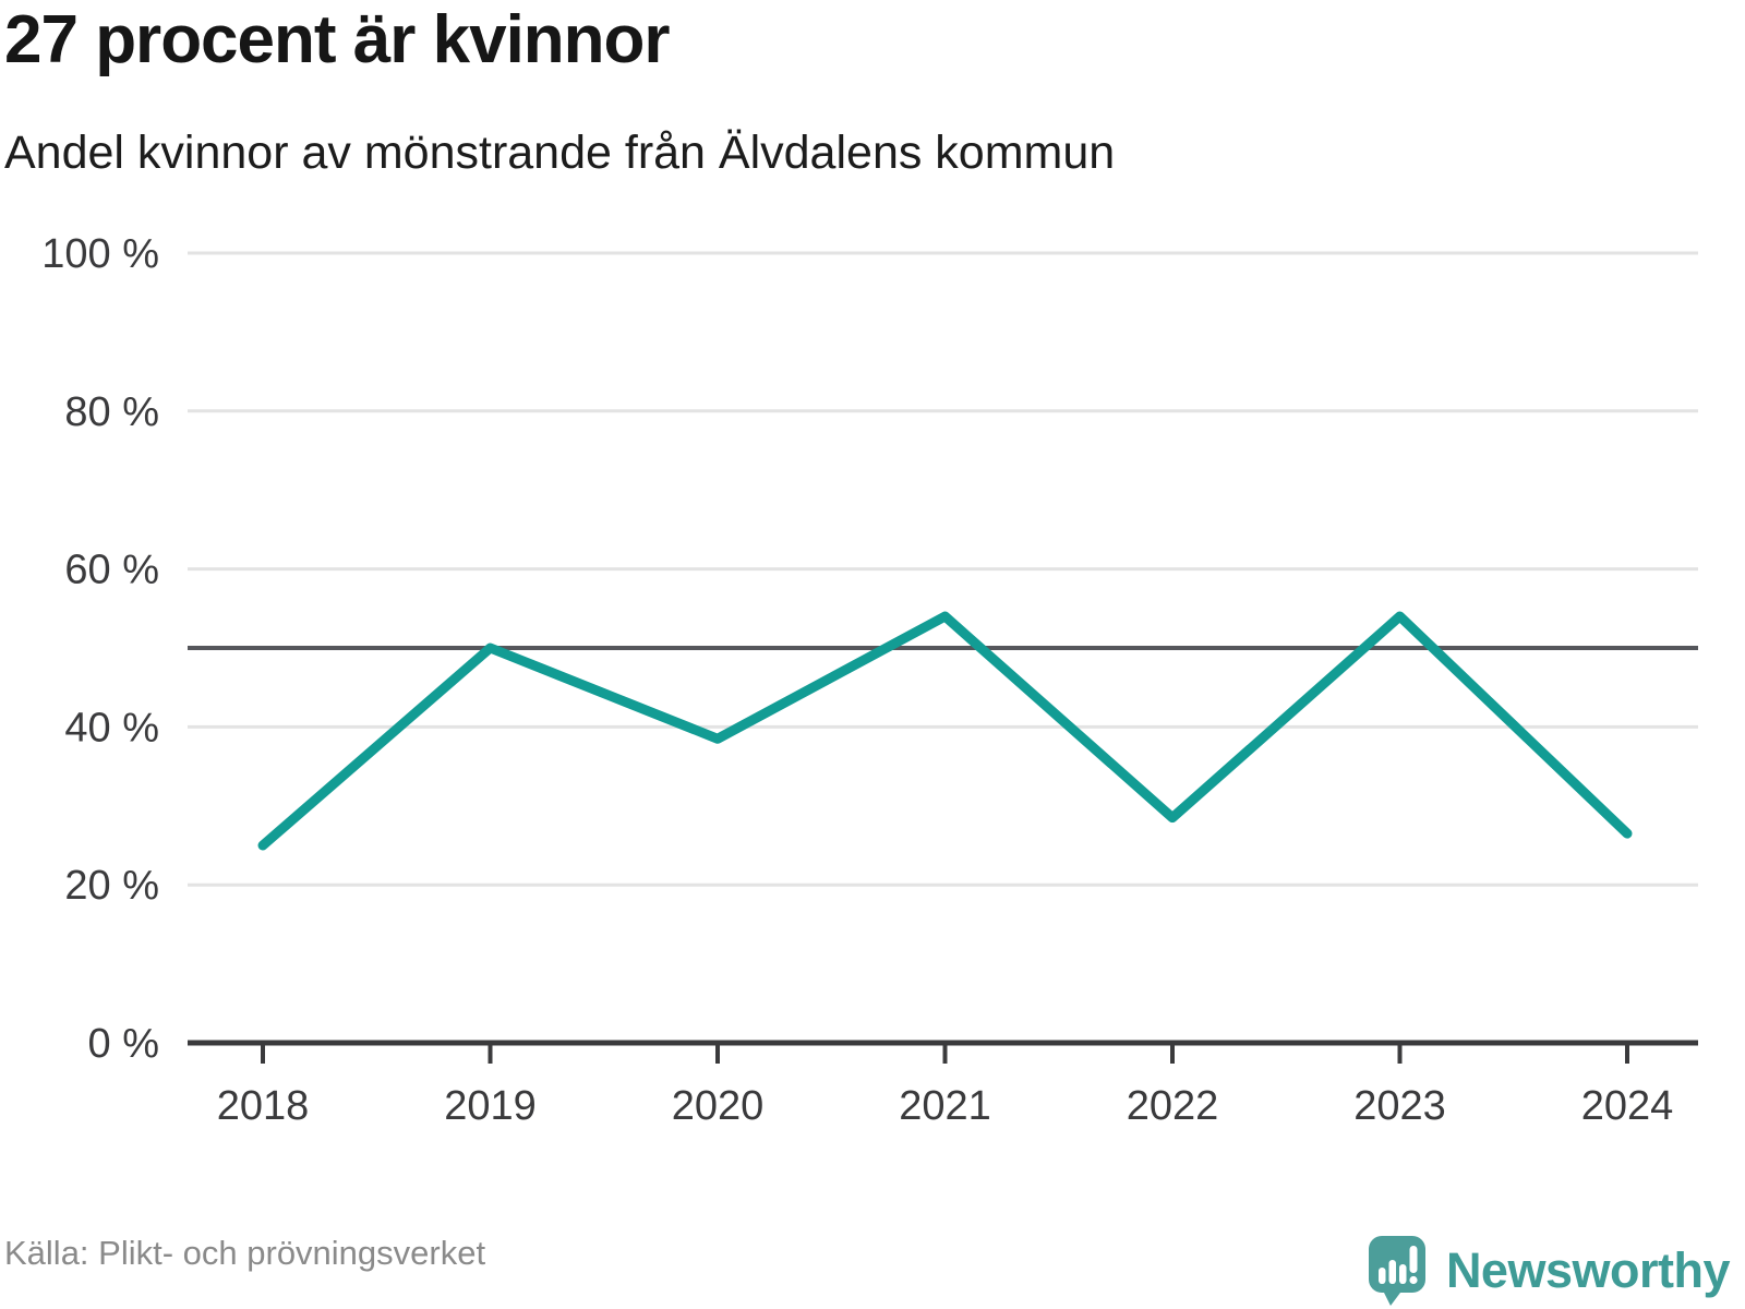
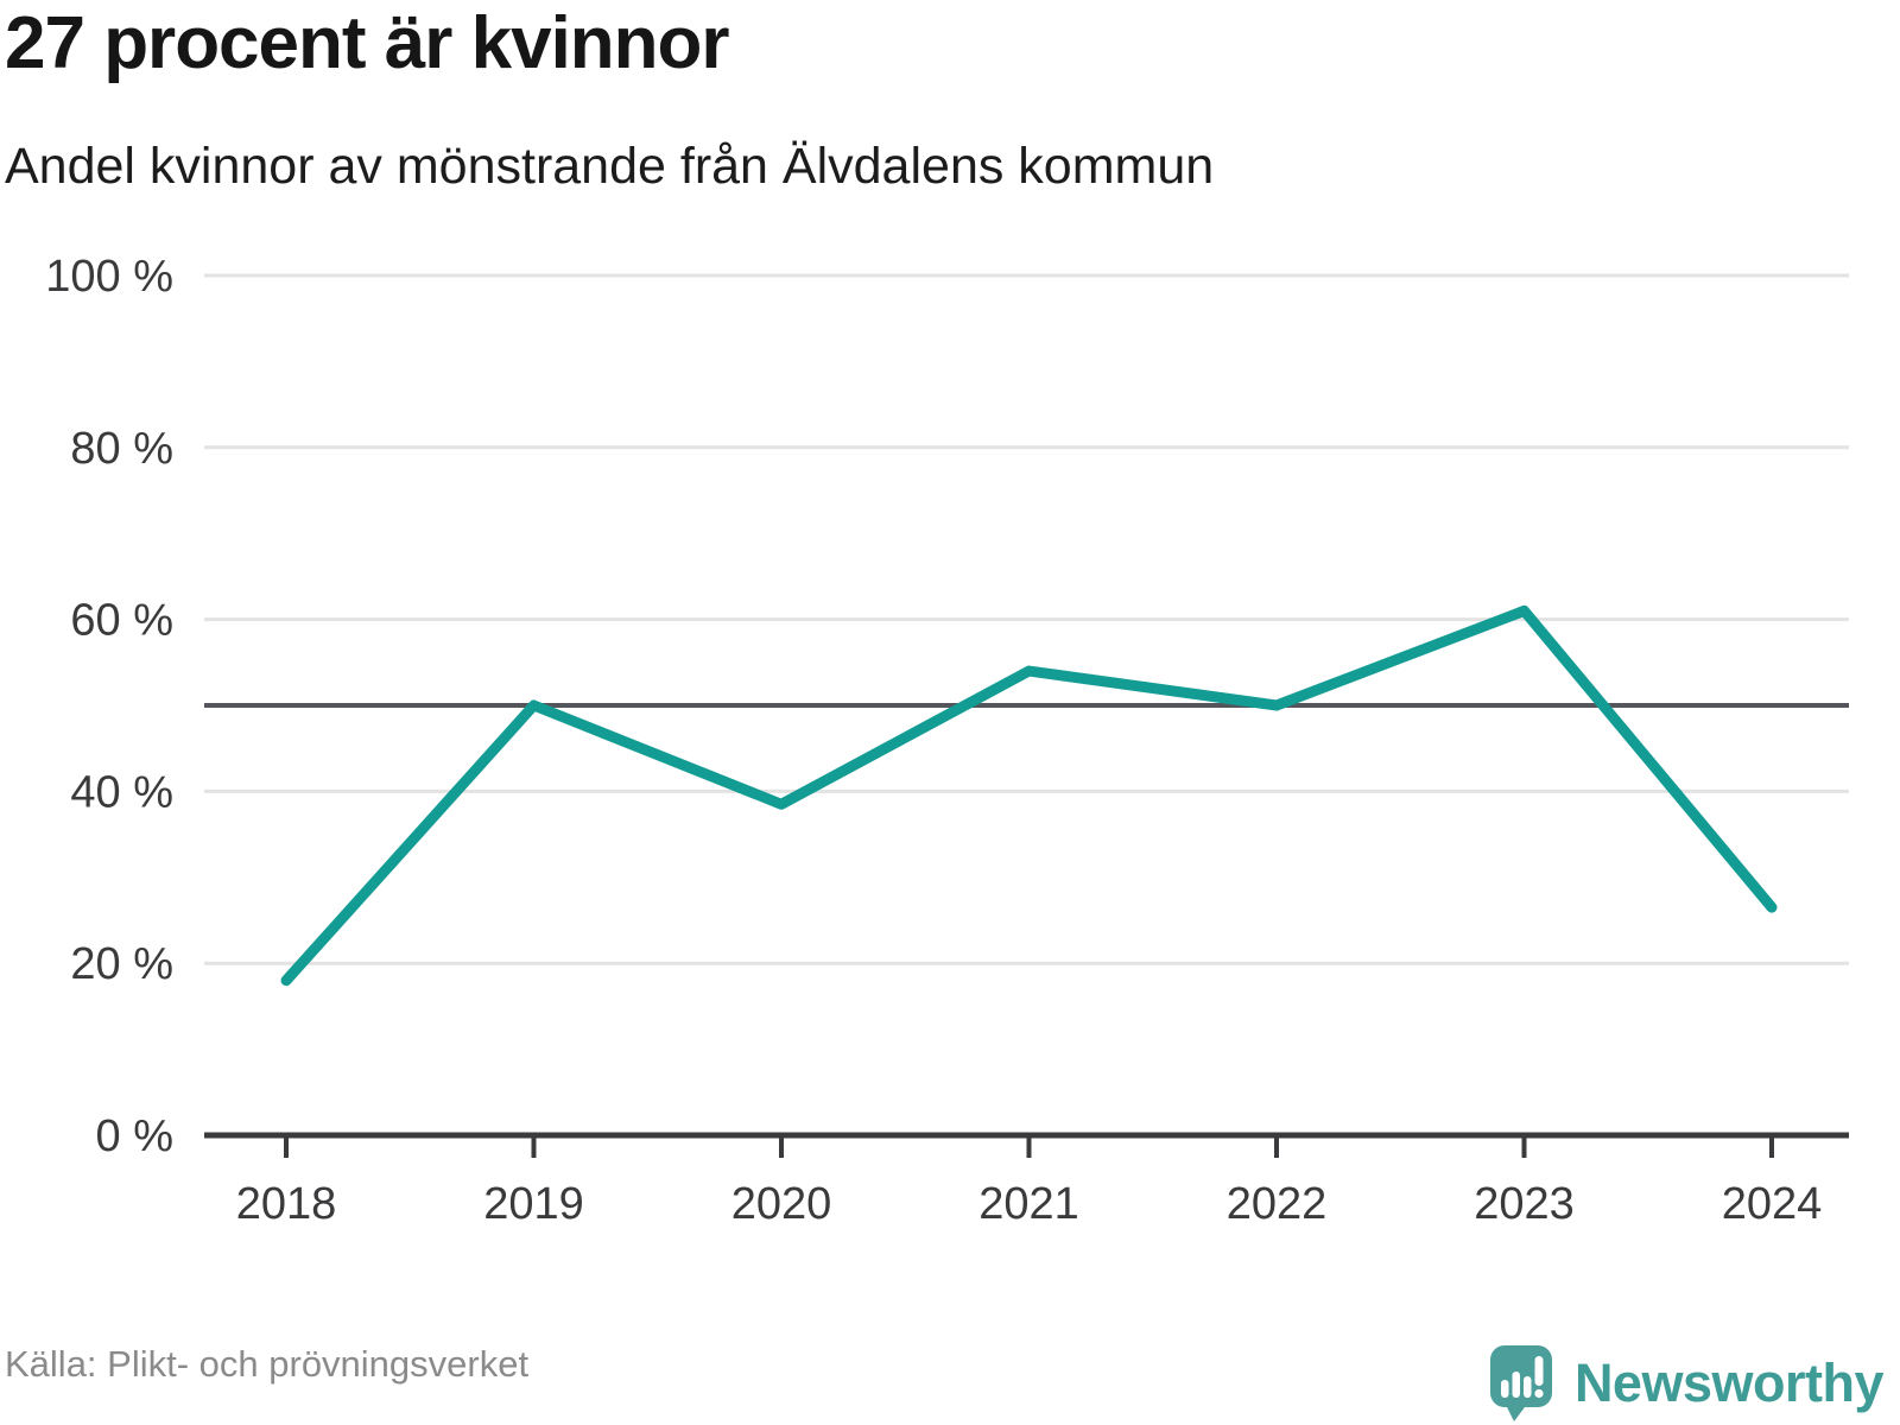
2018: 25% -> 18%
2022: 28% -> 50%
2023: 54% -> 61%
